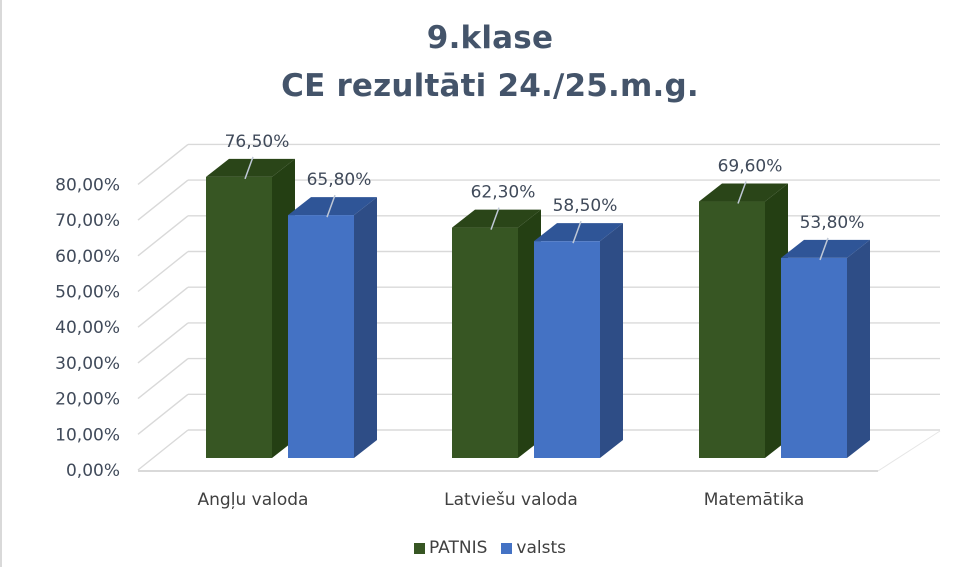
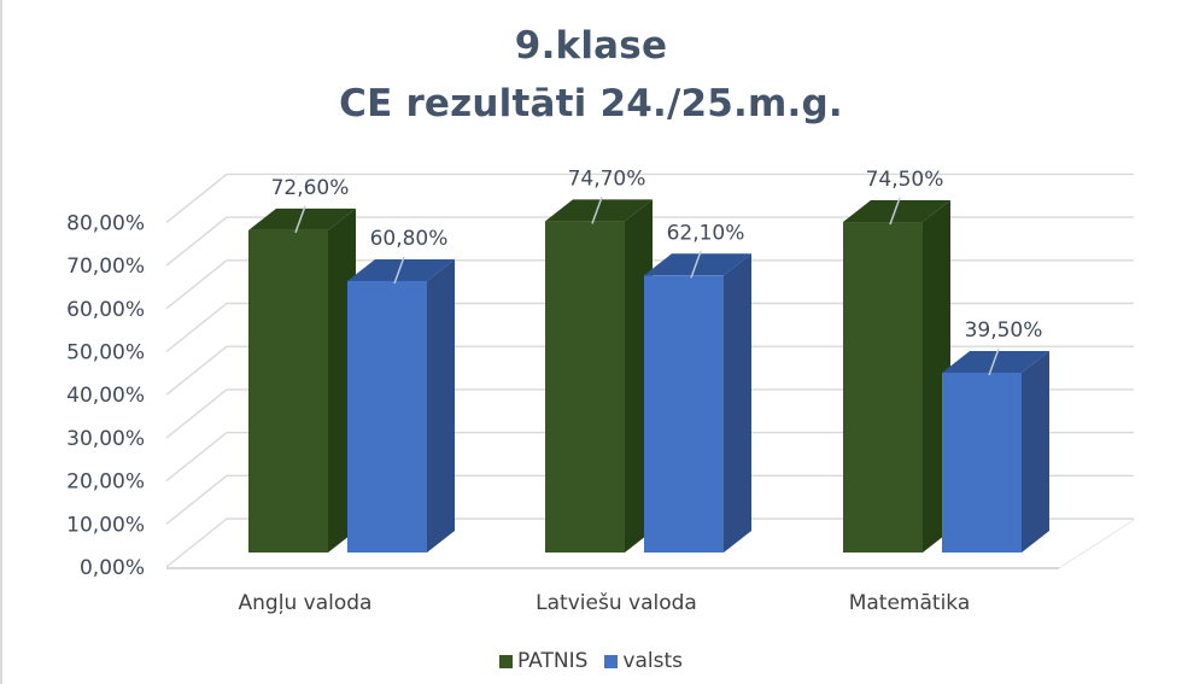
PATNIS/Angļu valoda: 76,50% -> 72,60%
valsts/Angļu valoda: 65,80% -> 60,80%
PATNIS/Latviešu valoda: 62,30% -> 74,70%
valsts/Latviešu valoda: 58,50% -> 62,10%
PATNIS/Matemātika: 69,60% -> 74,50%
valsts/Matemātika: 53,80% -> 39,50%
